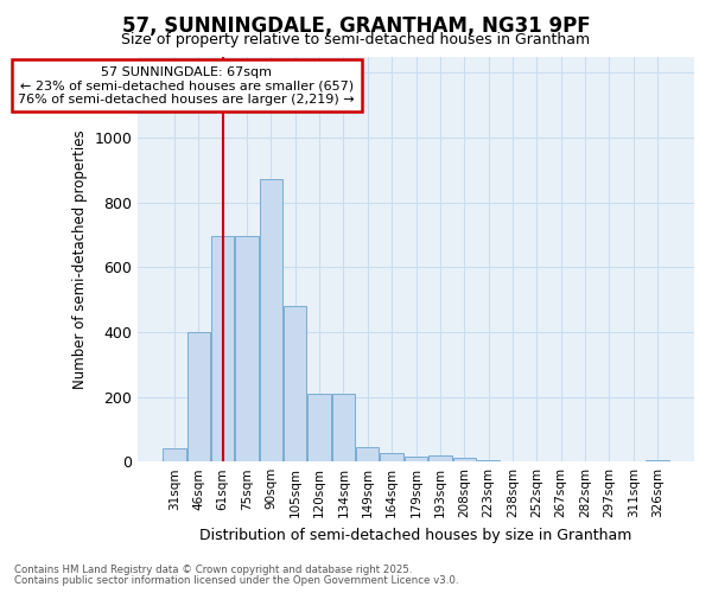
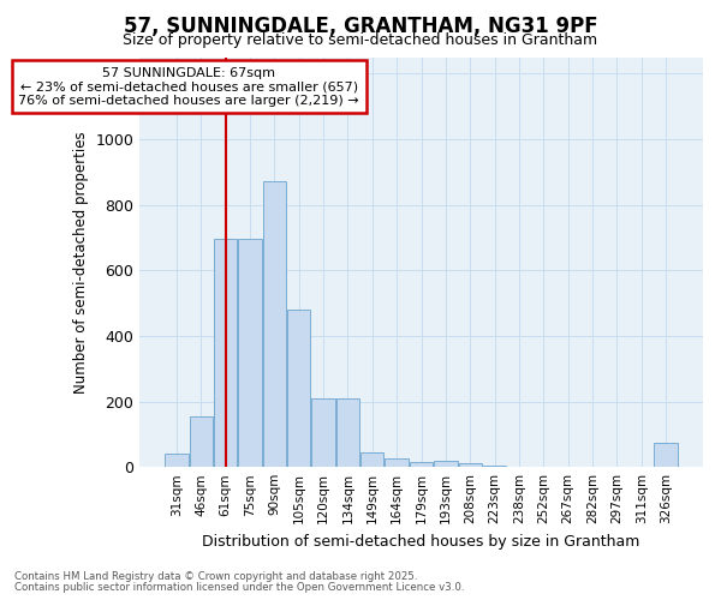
46sqm: 400 -> 155
326sqm: 5 -> 75
